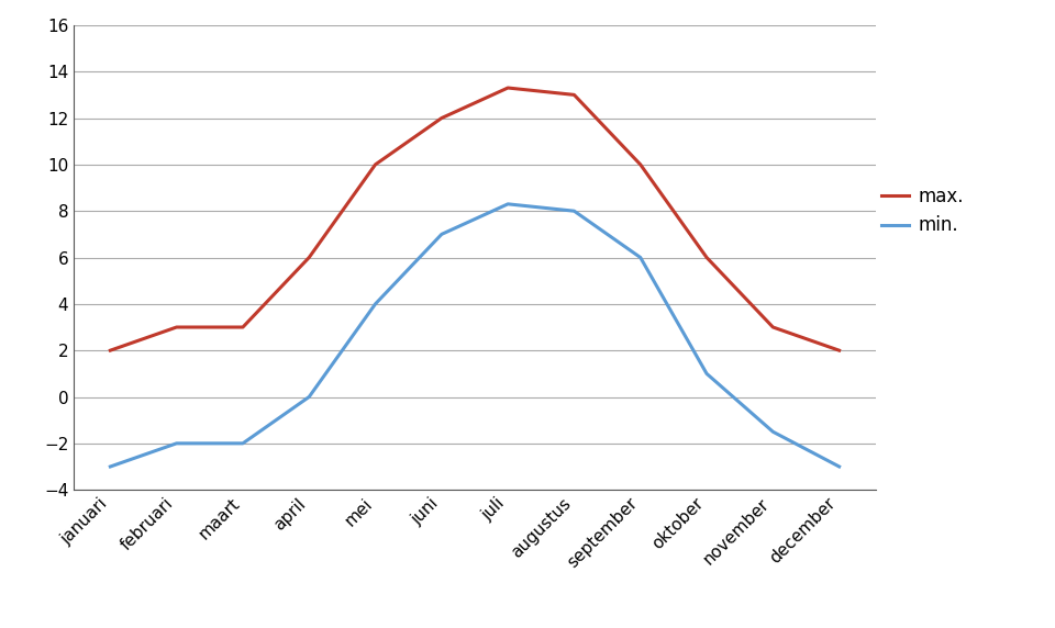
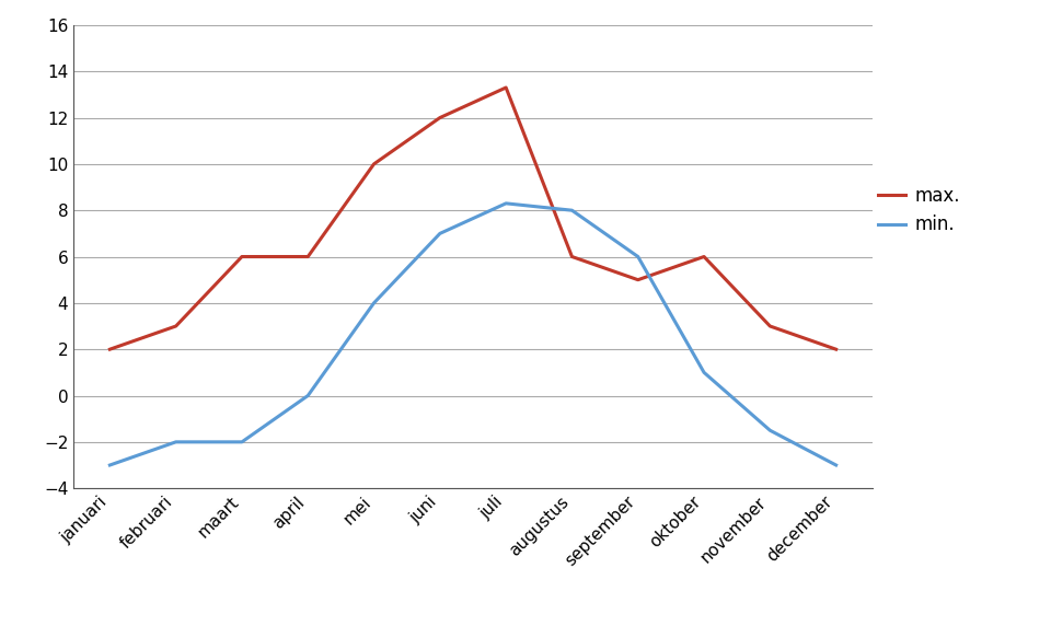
max./maart: 3.0 -> 6.0
max./augustus: 13.0 -> 6.0
max./september: 10.0 -> 5.0
